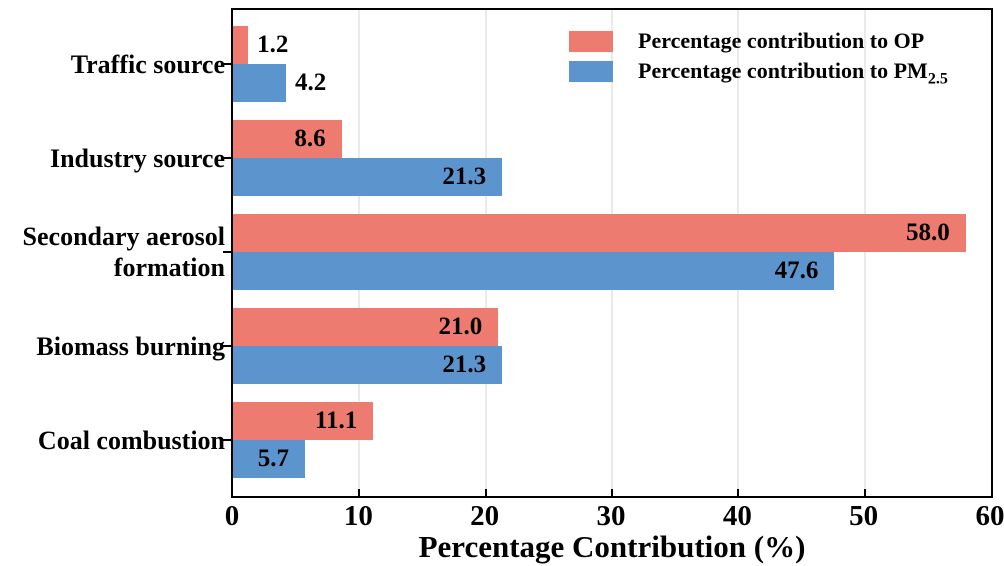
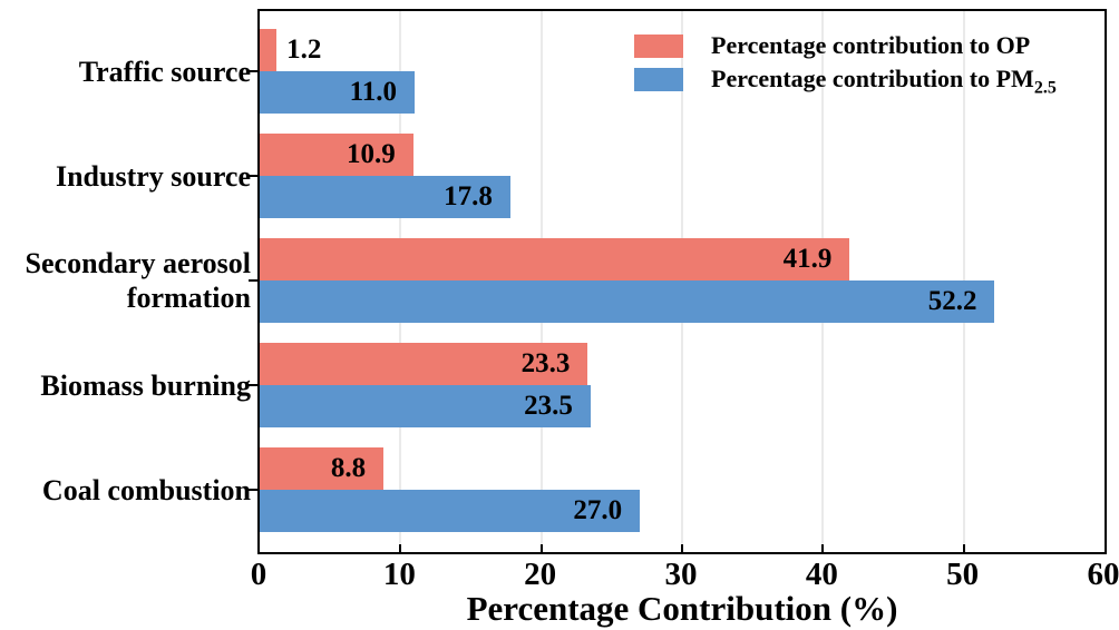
Percentage contribution to PM2.5/Traffic source: 4.2 -> 11.0
Percentage contribution to OP/Industry source: 8.6 -> 10.9
Percentage contribution to PM2.5/Industry source: 21.3 -> 17.8
Percentage contribution to OP/Secondary aerosol formation: 58.0 -> 41.9
Percentage contribution to PM2.5/Secondary aerosol formation: 47.6 -> 52.2
Percentage contribution to OP/Biomass burning: 21.0 -> 23.3
Percentage contribution to PM2.5/Biomass burning: 21.3 -> 23.5
Percentage contribution to OP/Coal combustion: 11.1 -> 8.8
Percentage contribution to PM2.5/Coal combustion: 5.7 -> 27.0
